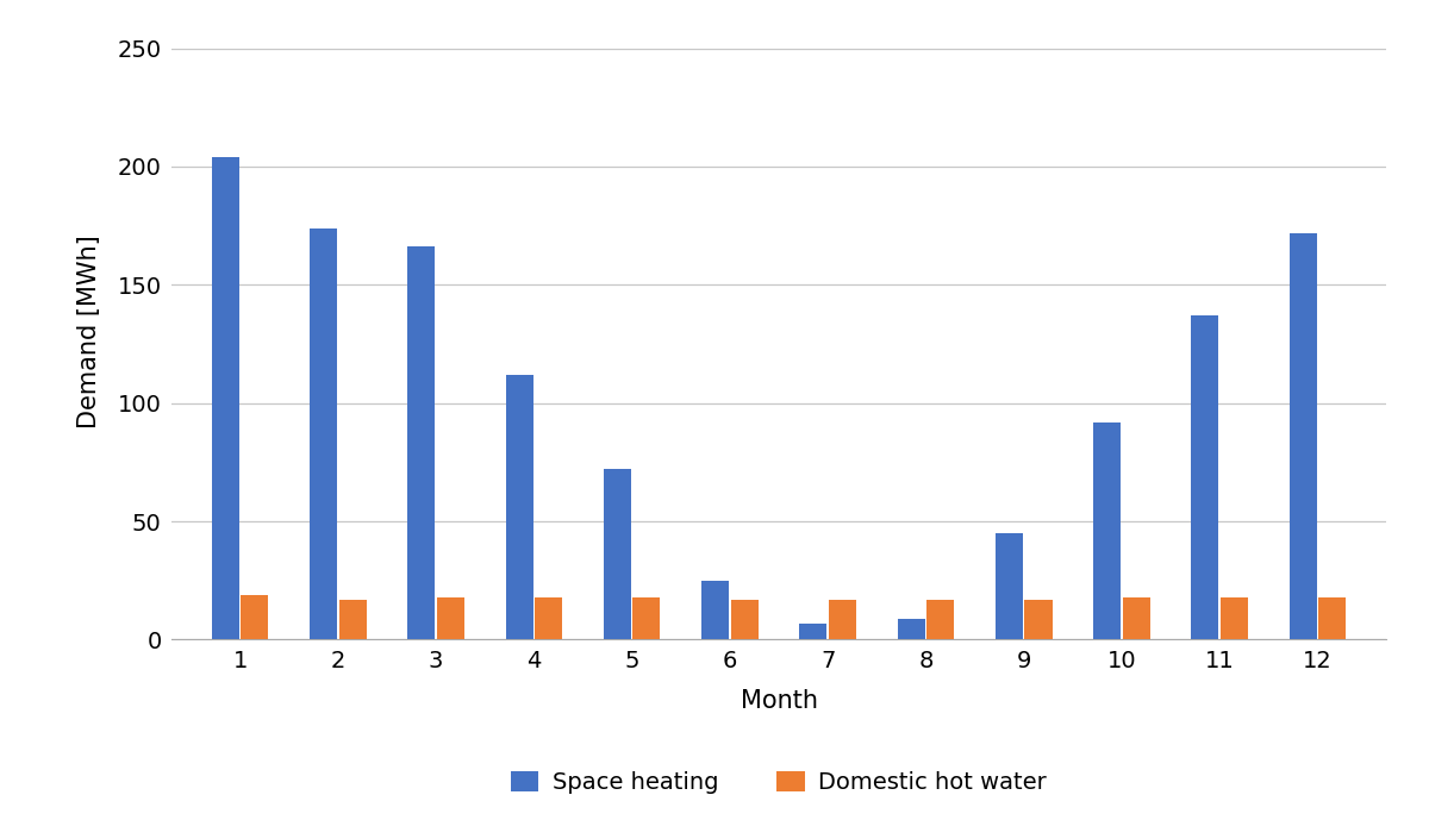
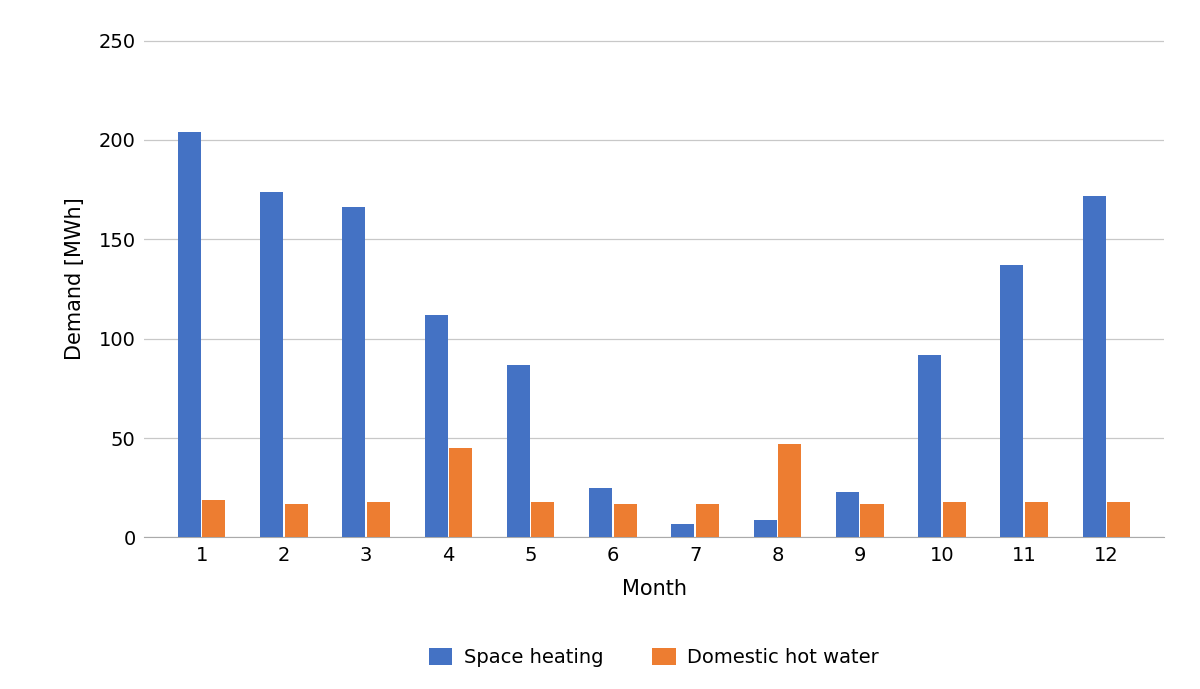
Domestic hot water/4: 18 -> 45
Space heating/5: 72 -> 87
Domestic hot water/8: 17 -> 47
Space heating/9: 45 -> 23
